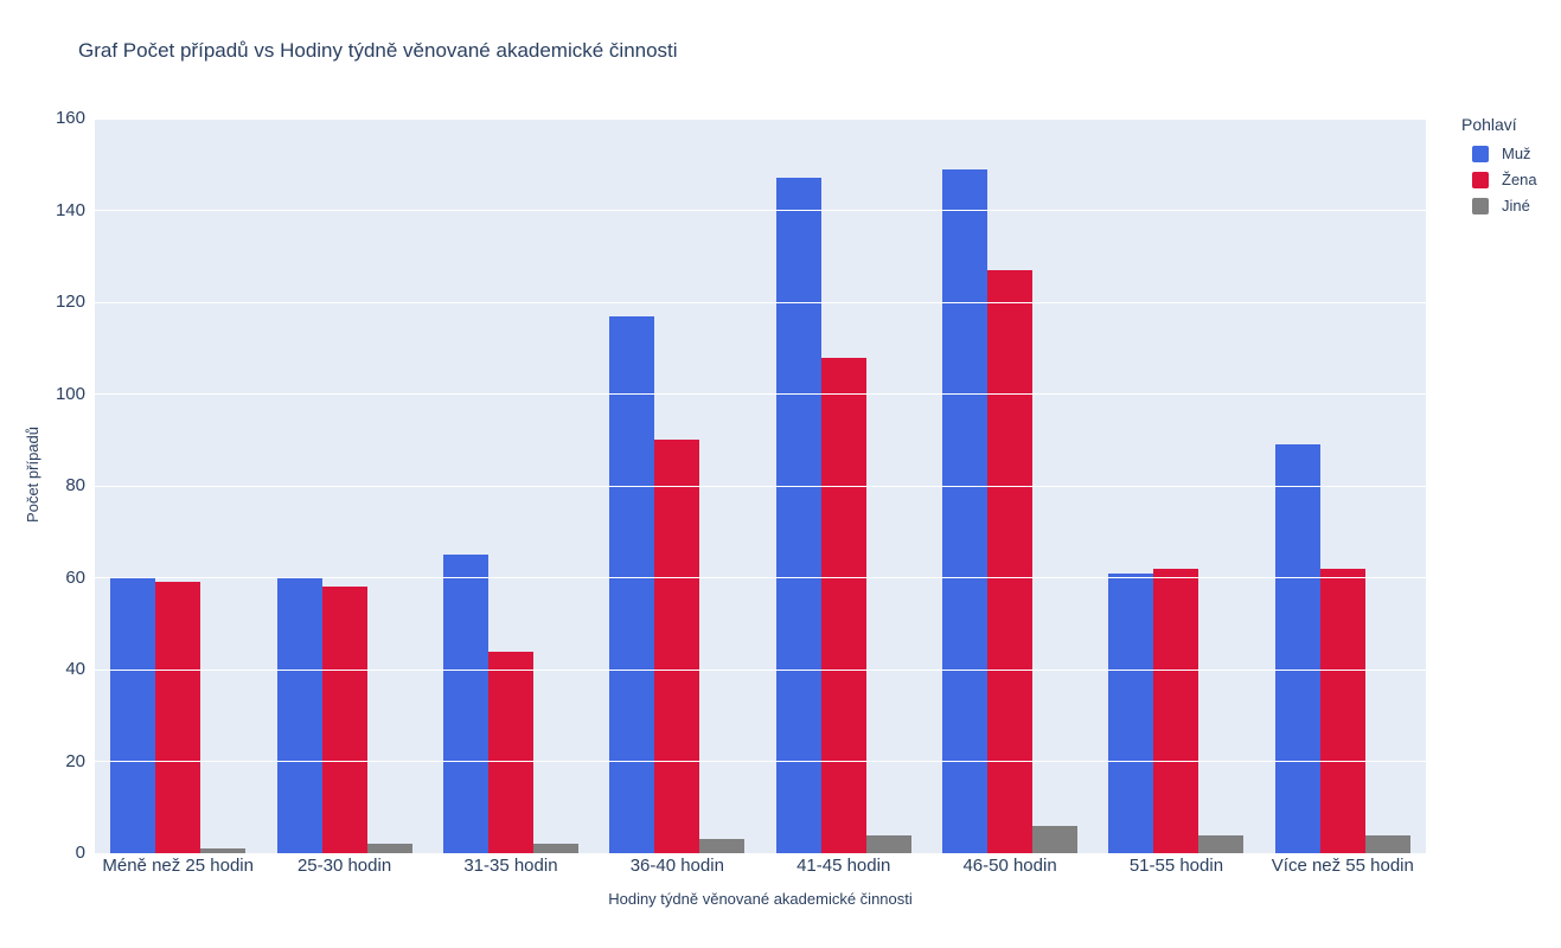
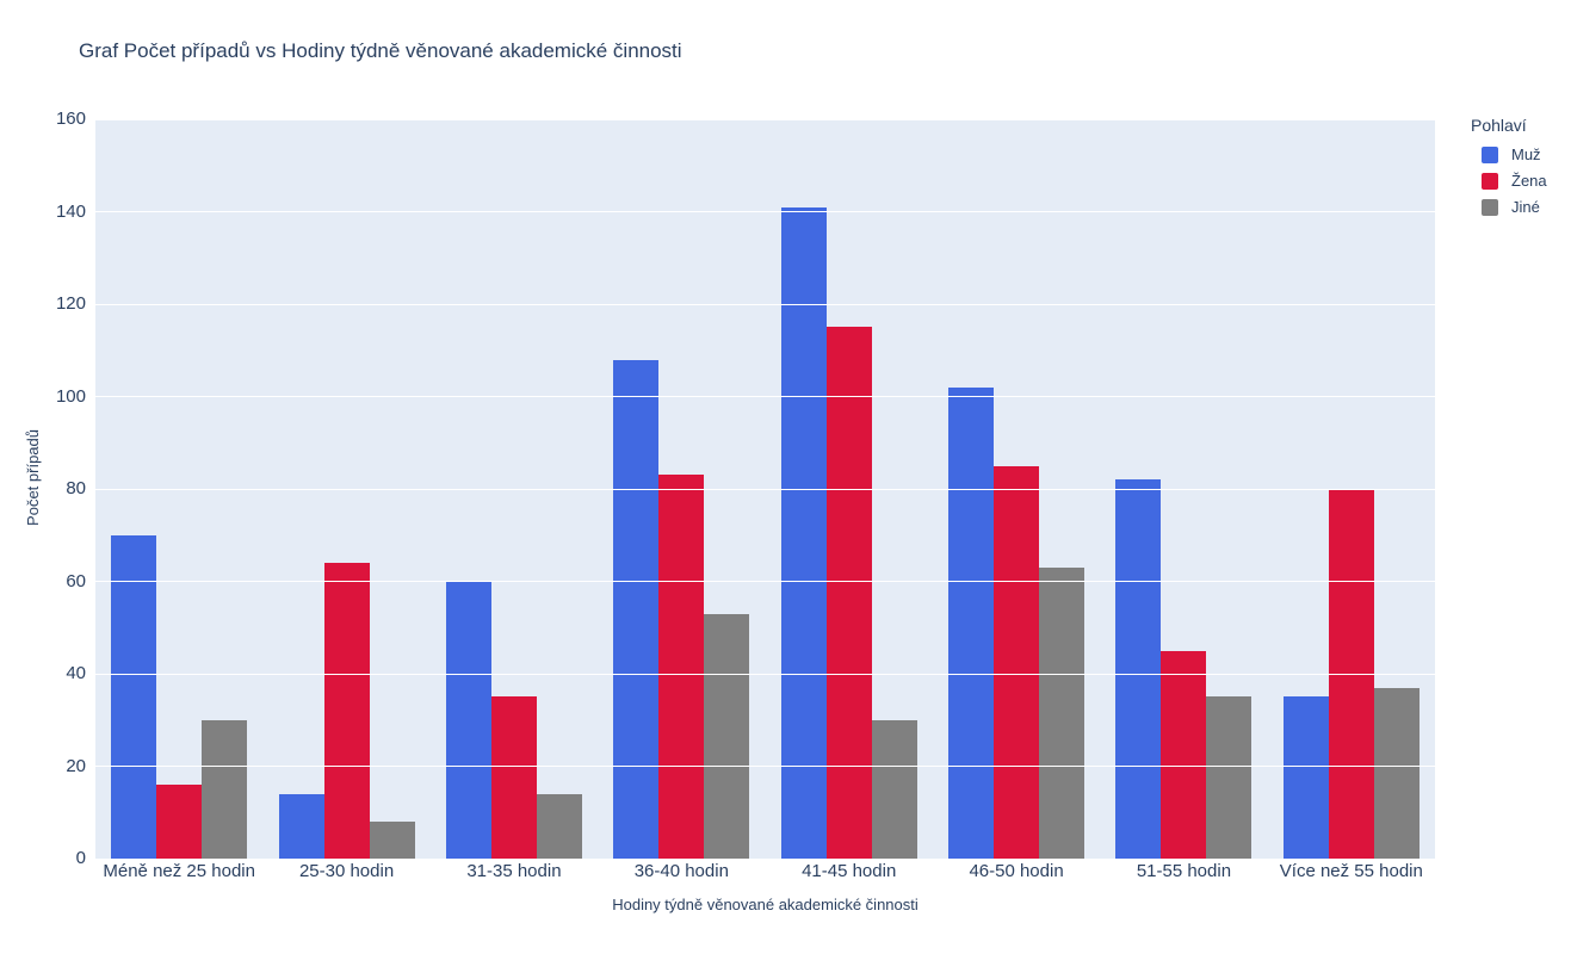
Muž/Méně než 25 hodin: 60 -> 70
Žena/Méně než 25 hodin: 59 -> 16
Jiné/Méně než 25 hodin: 1 -> 30
Muž/25-30 hodin: 60 -> 14
Žena/25-30 hodin: 58 -> 64
Jiné/25-30 hodin: 2 -> 8
Muž/31-35 hodin: 65 -> 60
Žena/31-35 hodin: 44 -> 35
Jiné/31-35 hodin: 2 -> 14
Muž/36-40 hodin: 117 -> 108
Žena/36-40 hodin: 90 -> 83
Jiné/36-40 hodin: 3 -> 53
Muž/41-45 hodin: 147 -> 141
Žena/41-45 hodin: 108 -> 115
Jiné/41-45 hodin: 4 -> 30
Muž/46-50 hodin: 149 -> 102
Žena/46-50 hodin: 127 -> 85
Jiné/46-50 hodin: 6 -> 63
Muž/51-55 hodin: 61 -> 82
Žena/51-55 hodin: 62 -> 45
Jiné/51-55 hodin: 4 -> 35
Muž/Více než 55 hodin: 89 -> 35
Žena/Více než 55 hodin: 62 -> 80
Jiné/Více než 55 hodin: 4 -> 37
